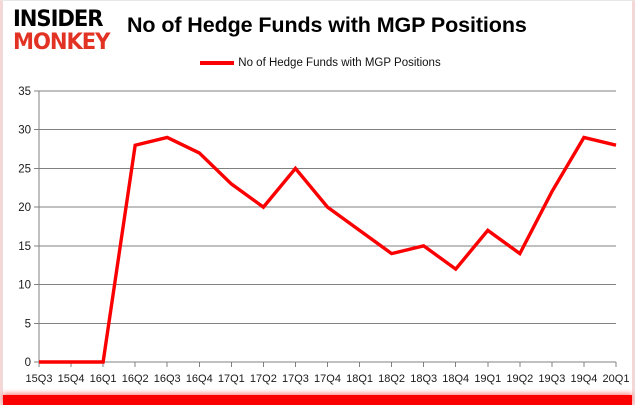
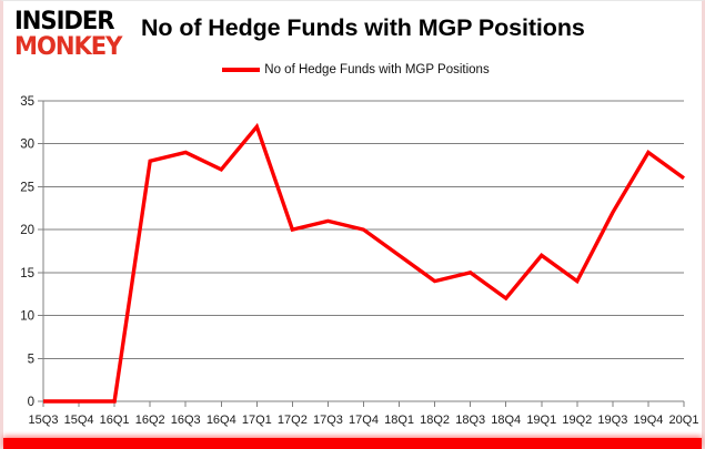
17Q1: 23 -> 32
17Q3: 25 -> 21
20Q1: 28 -> 26
